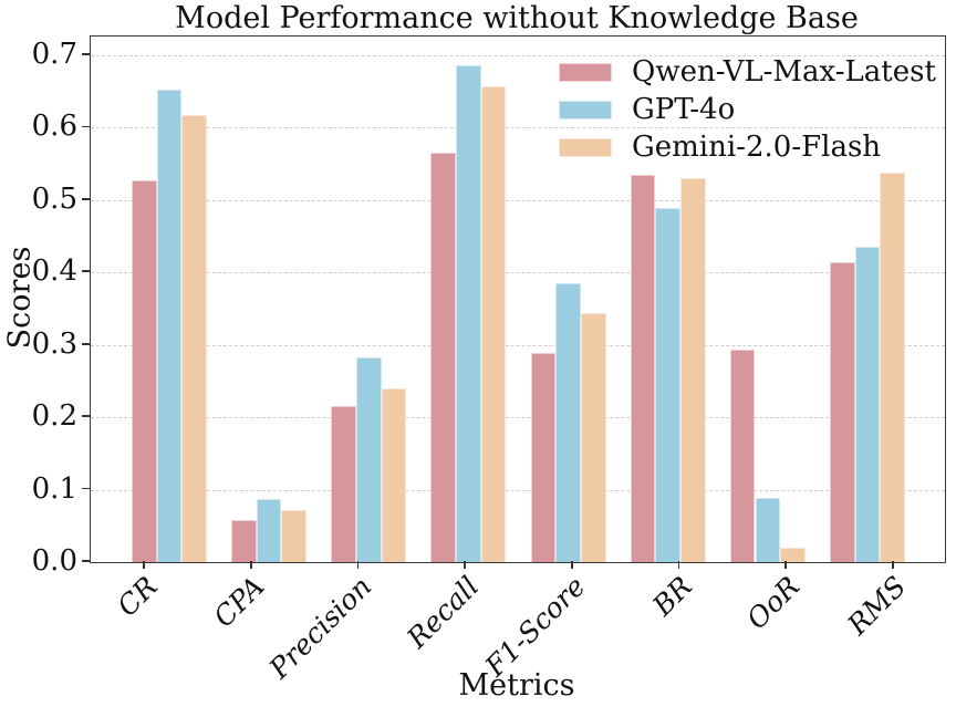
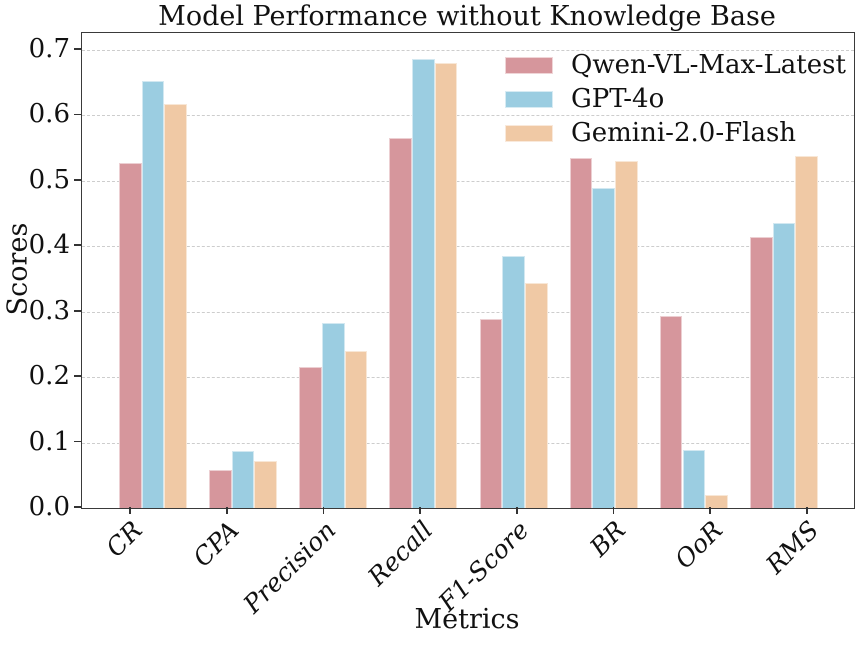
Gemini-2.0-Flash/Recall: 0.66 -> 0.68
